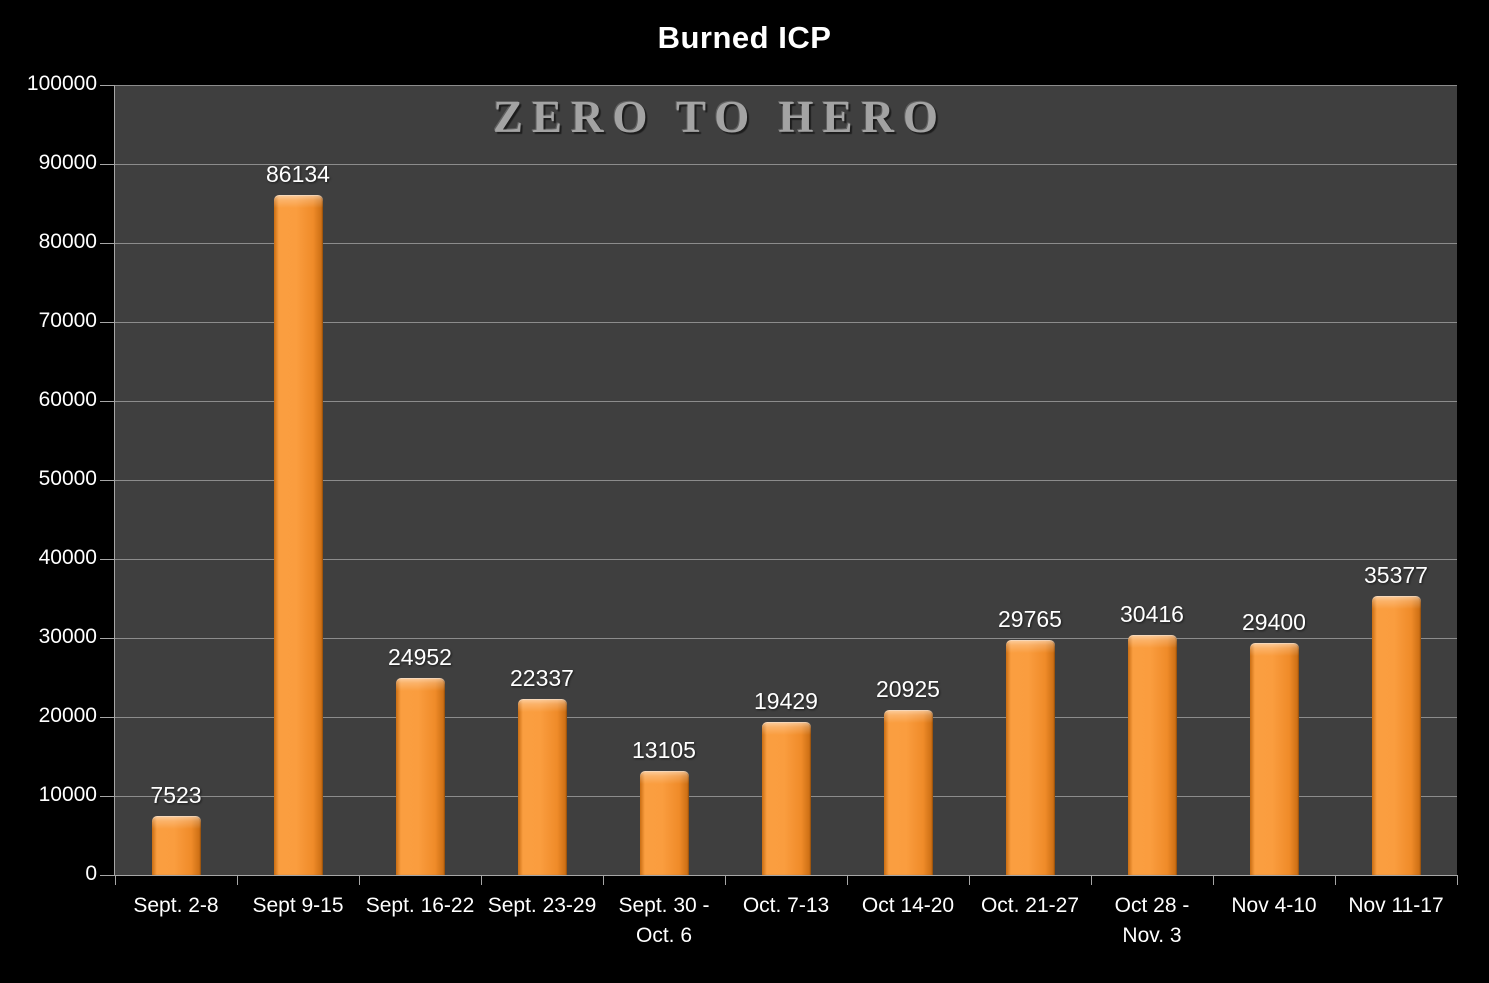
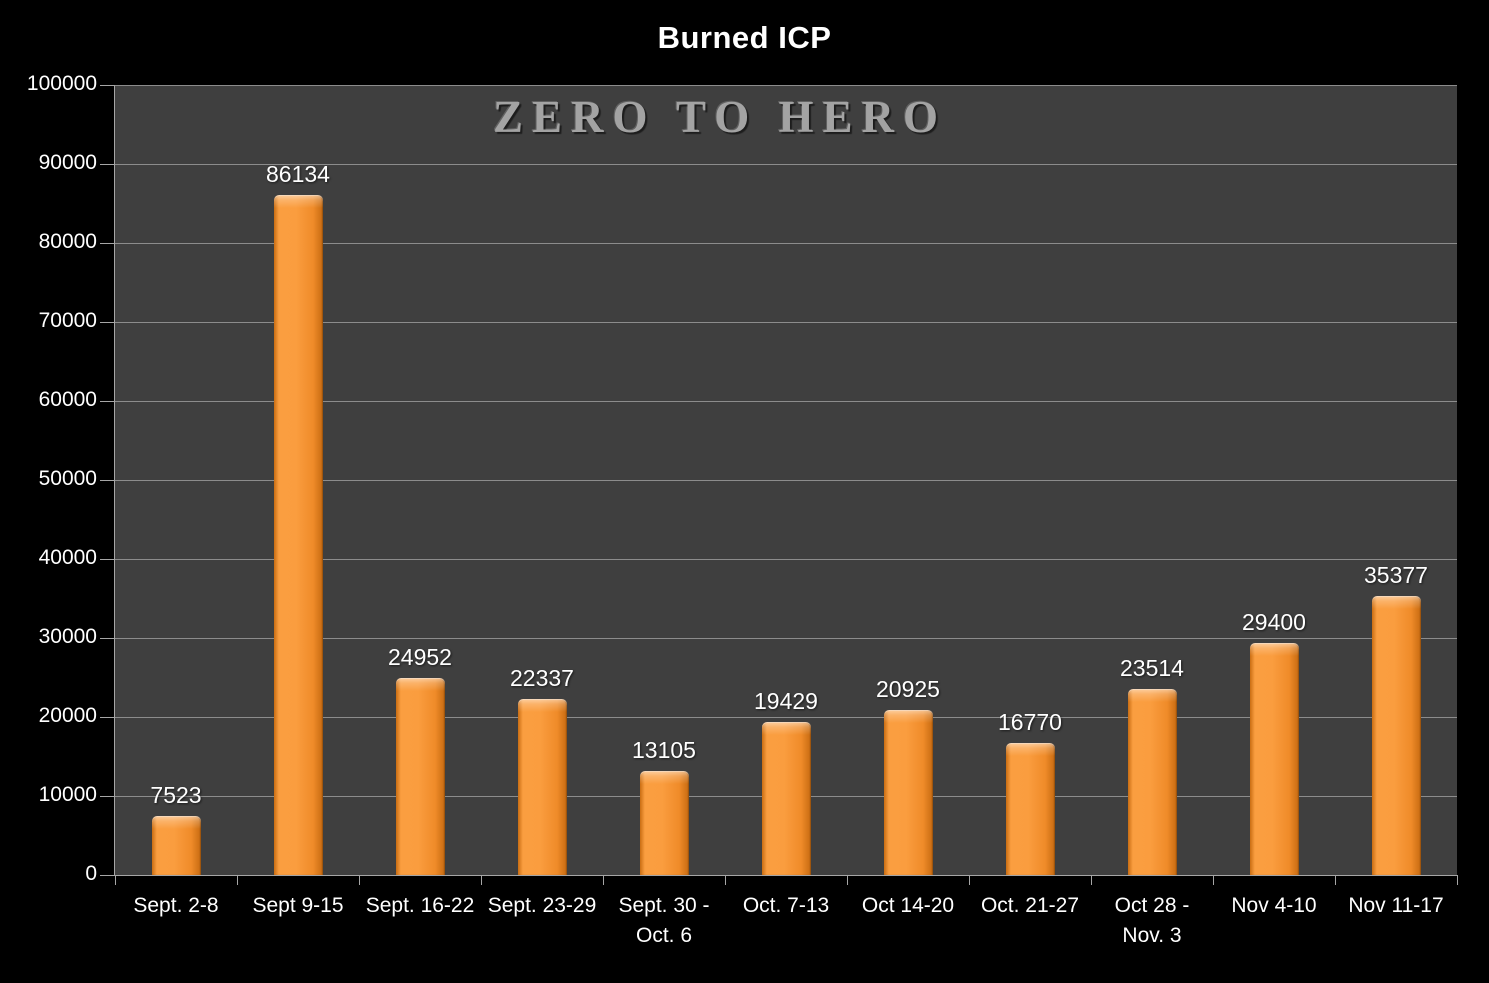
Oct. 21-27: 29765 -> 16770
Oct 28 - Nov. 3: 30416 -> 23514
